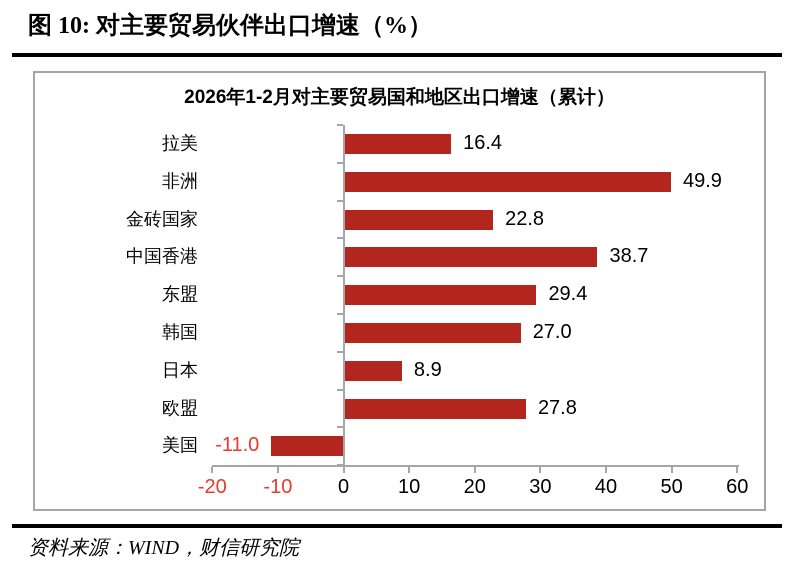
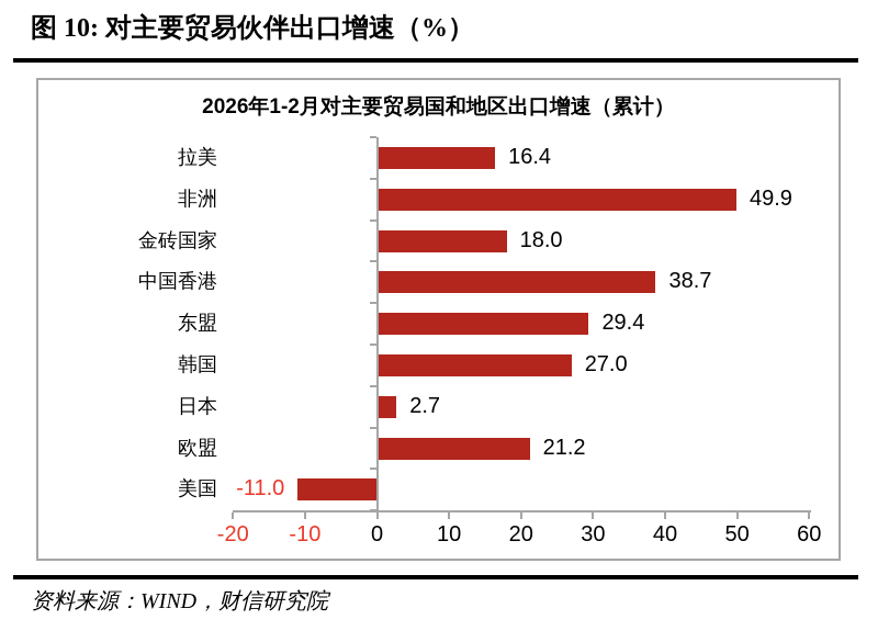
金砖国家: 22.8 -> 18.0
日本: 8.9 -> 2.7
欧盟: 27.8 -> 21.2
